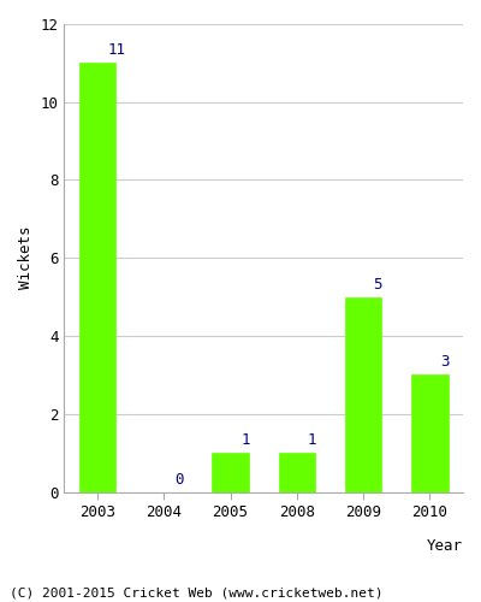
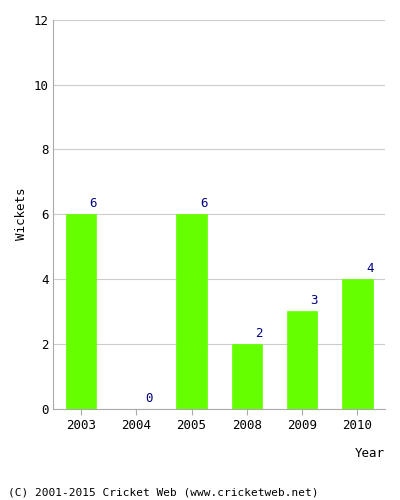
2003: 11 -> 6
2005: 1 -> 6
2008: 1 -> 2
2009: 5 -> 3
2010: 3 -> 4
